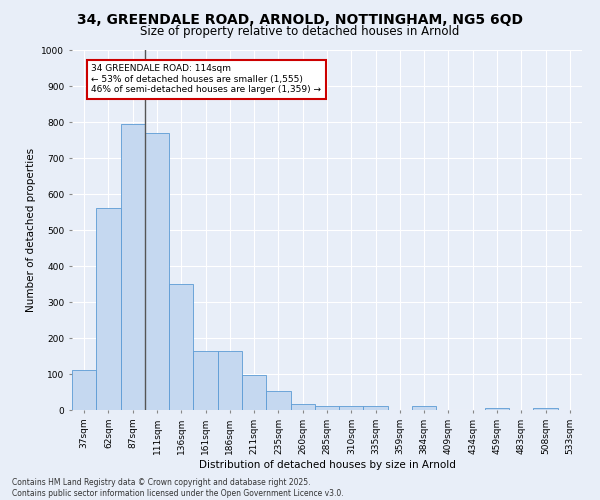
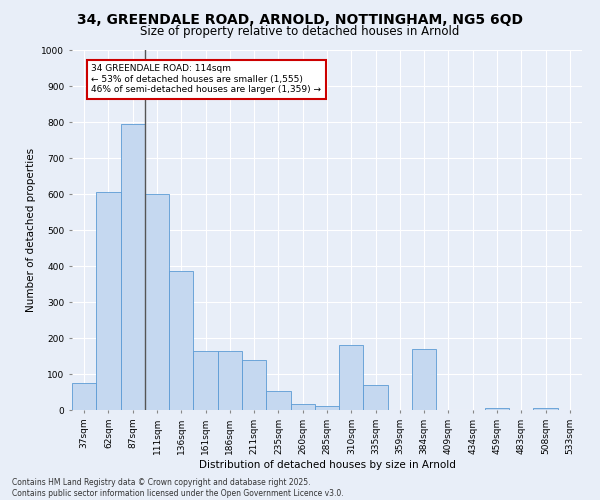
37sqm: 110 -> 75
62sqm: 560 -> 605
111sqm: 770 -> 600
136sqm: 350 -> 385
211sqm: 97 -> 140
310sqm: 10 -> 180
335sqm: 10 -> 70
384sqm: 10 -> 170
